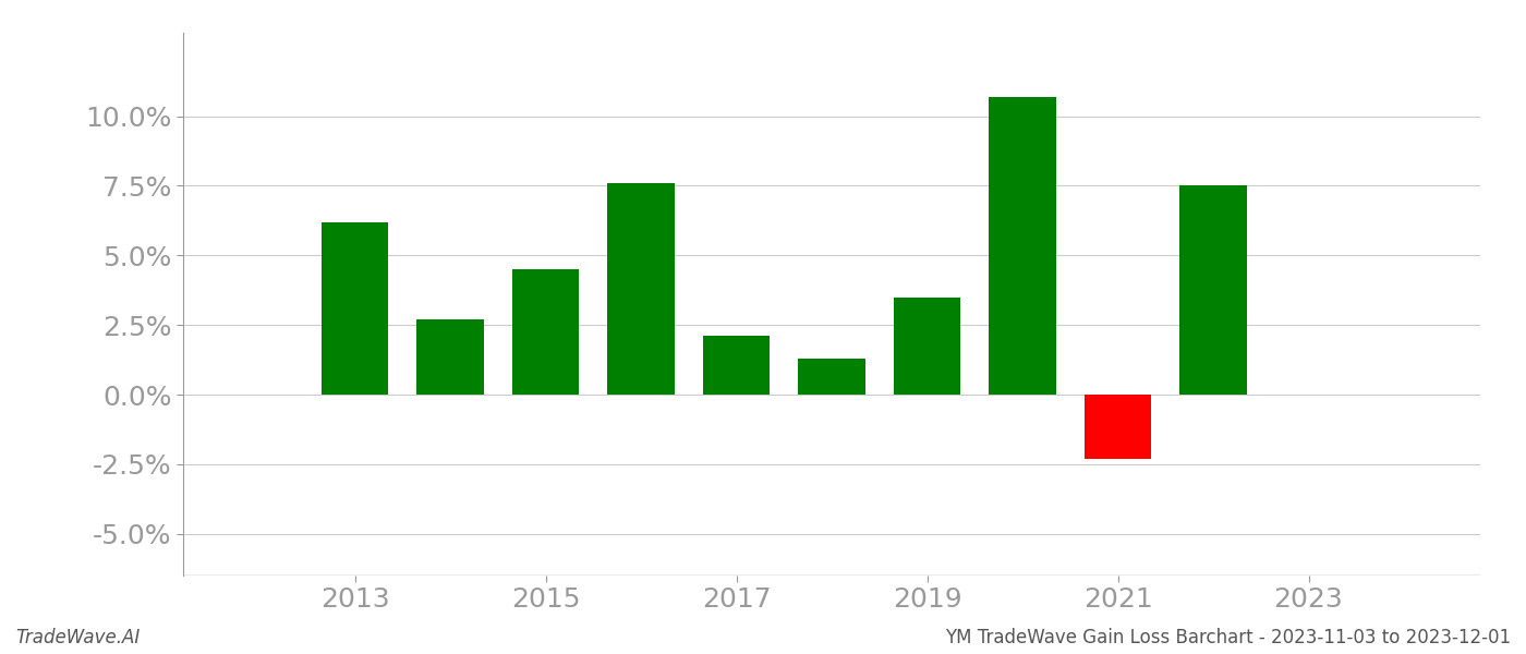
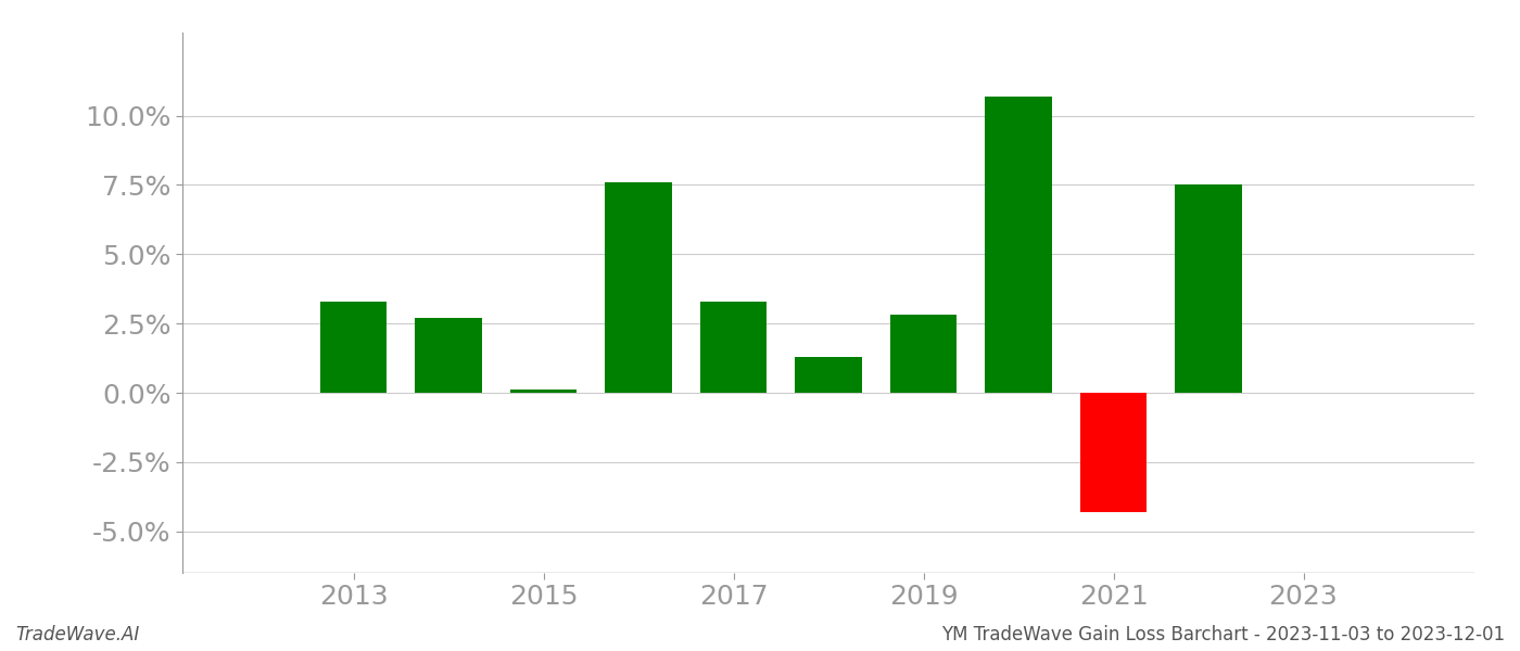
2013: 6.2% -> 3.3%
2015: 4.5% -> 0.1%
2017: 2.1% -> 3.3%
2019: 3.5% -> 2.8%
2021: -2.3% -> -4.3%
